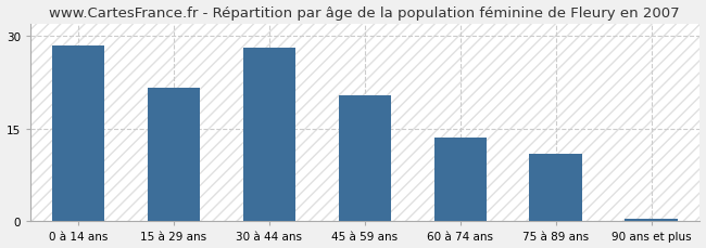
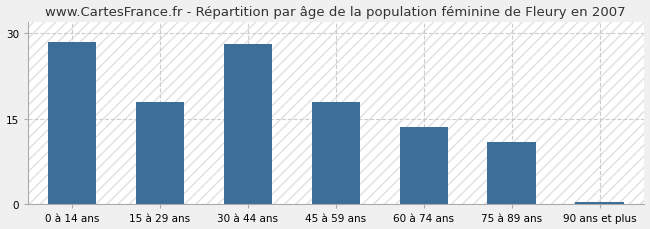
15 à 29 ans: 21.6 -> 18.0
45 à 59 ans: 20.4 -> 18.0
